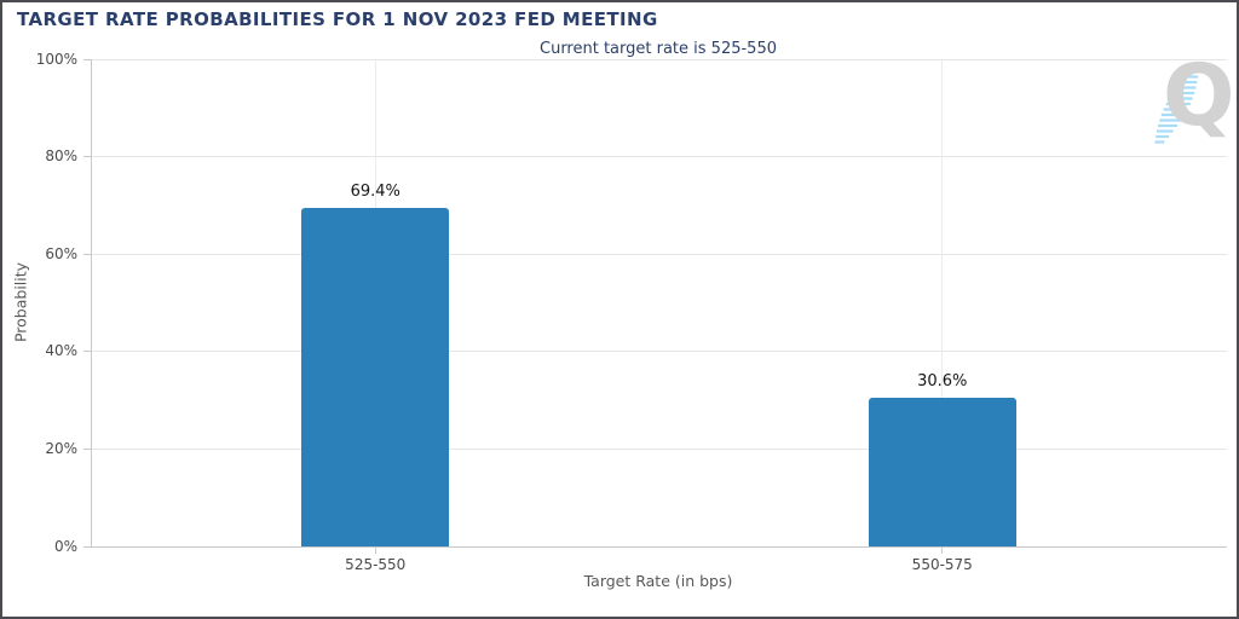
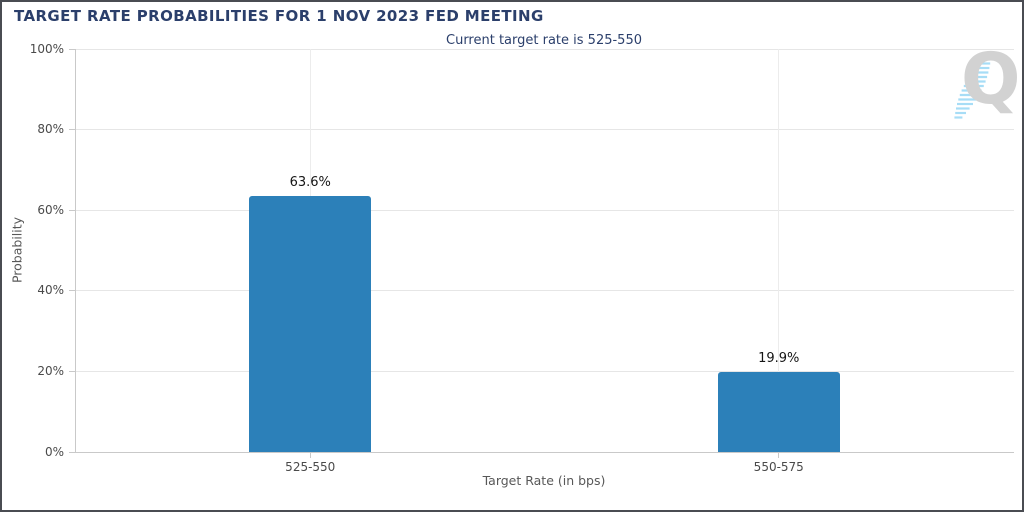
525-550: 69.4% -> 63.6%
550-575: 30.6% -> 19.9%
